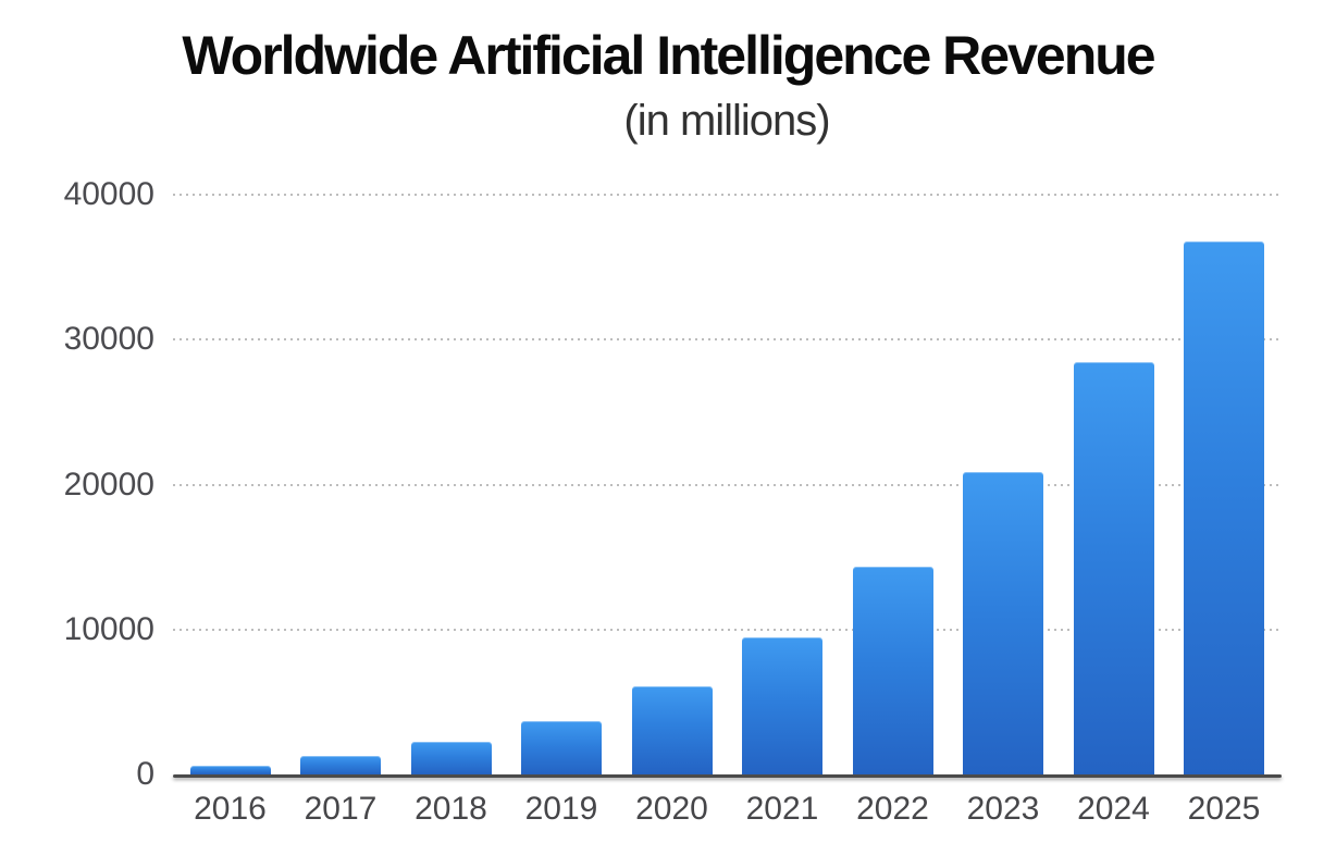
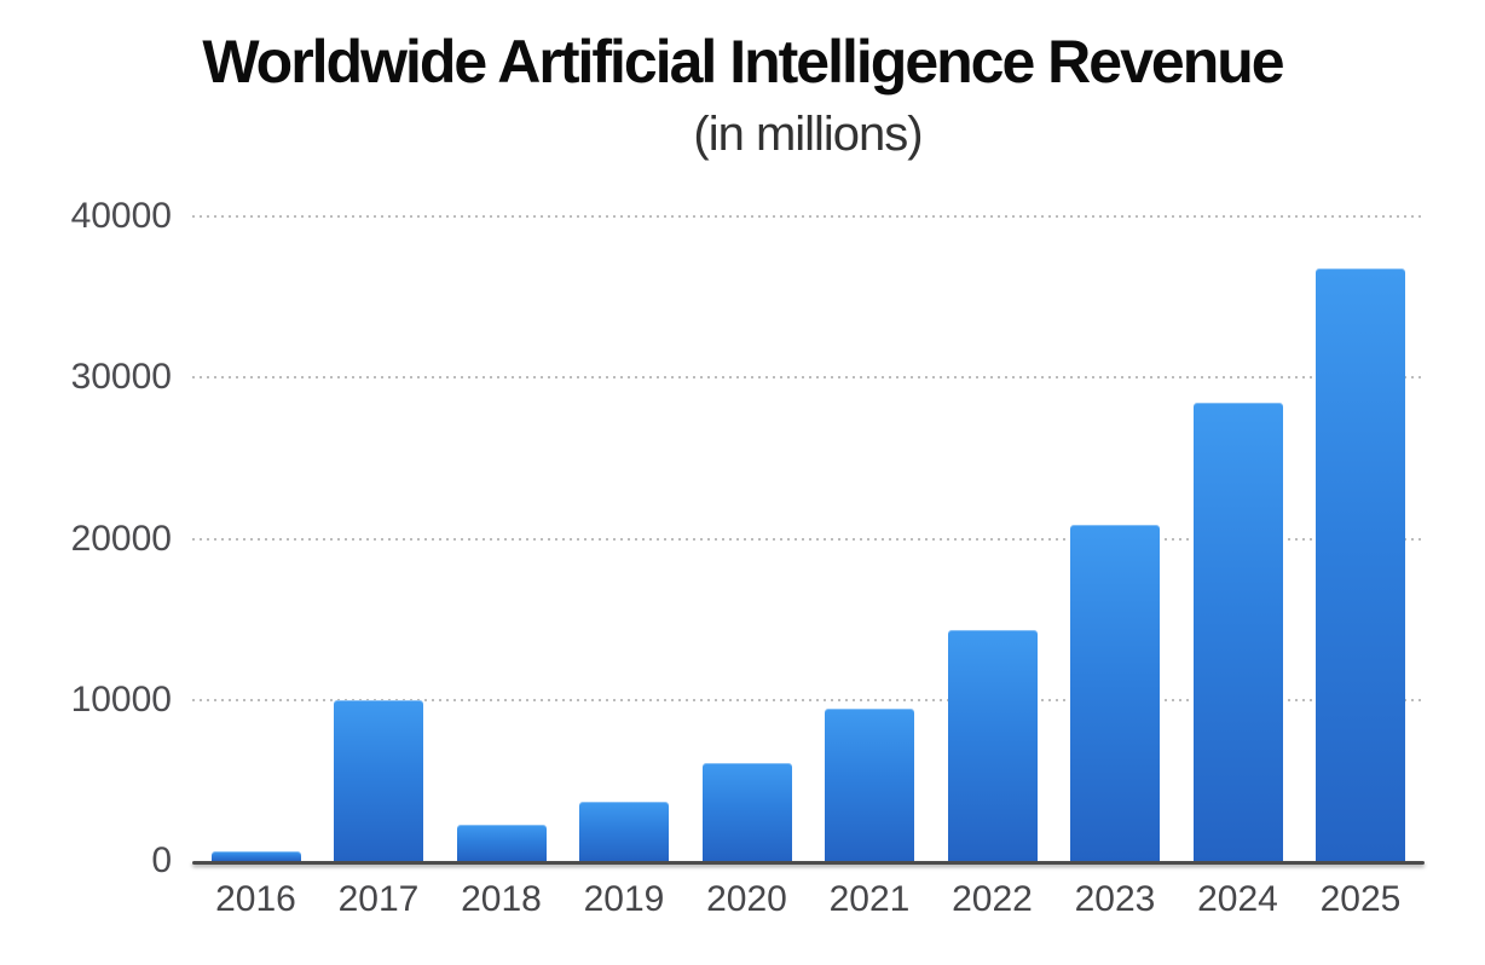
2017: 1300 -> 10000
